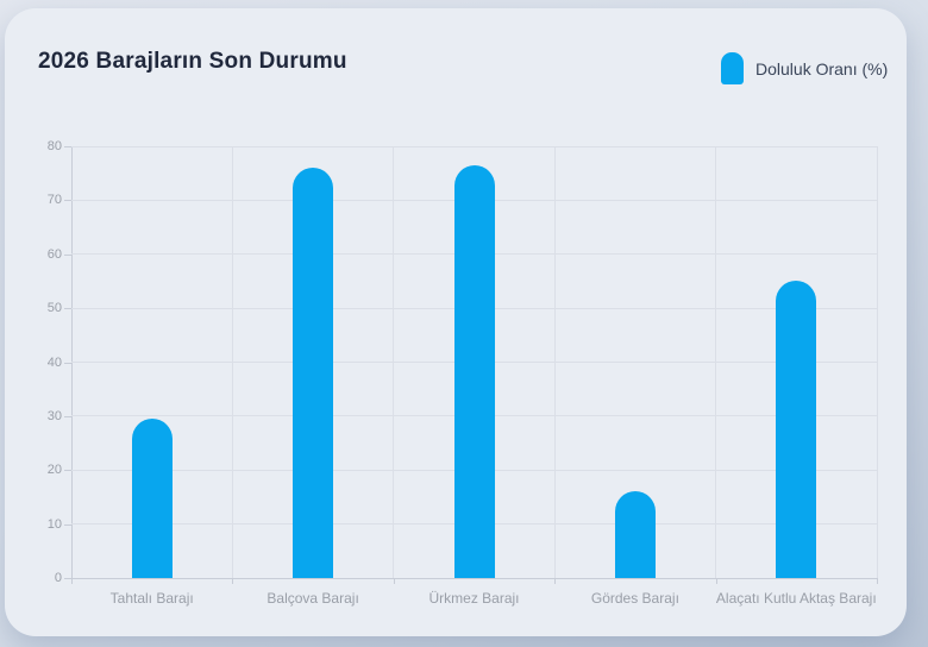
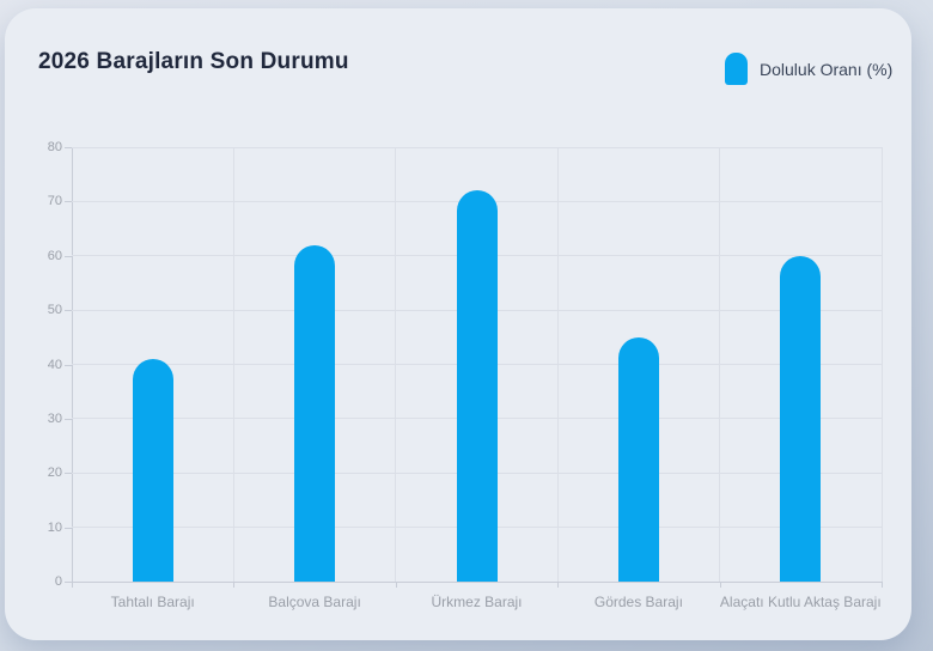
Tahtalı Barajı: 30 -> 41
Balçova Barajı: 76 -> 62
Ürkmez Barajı: 76 -> 72
Gördes Barajı: 16 -> 45
Alaçatı Kutlu Aktaş Barajı: 55 -> 60
